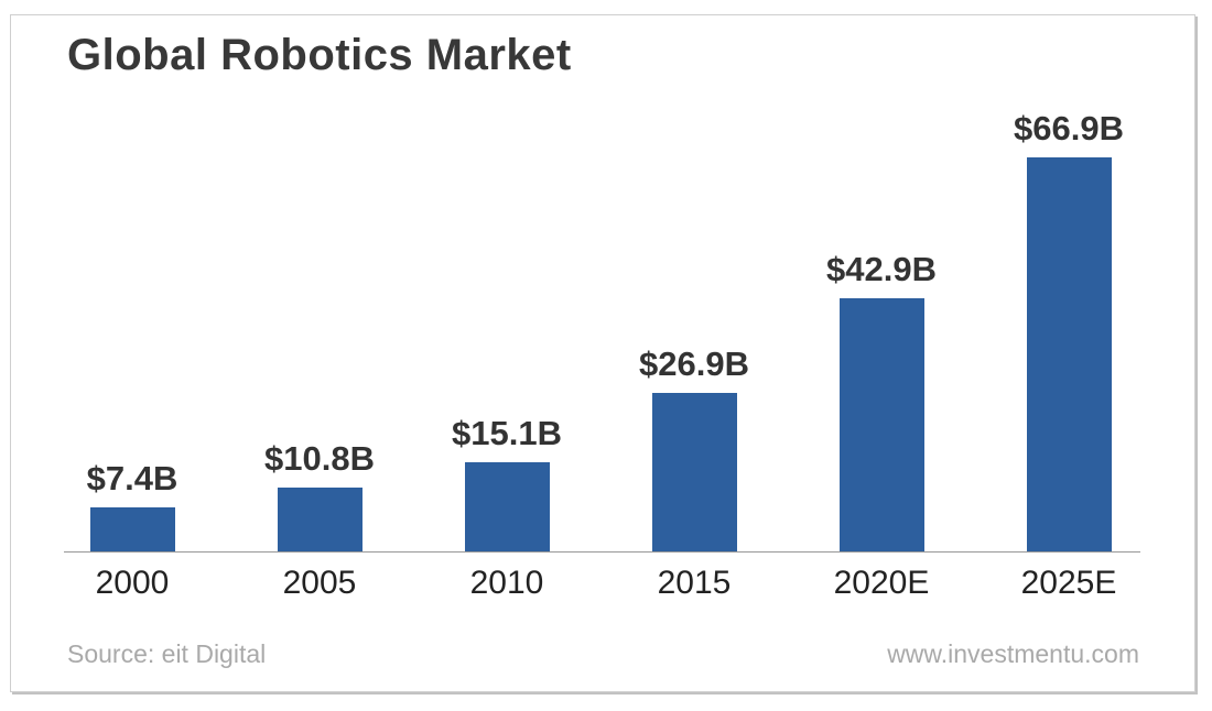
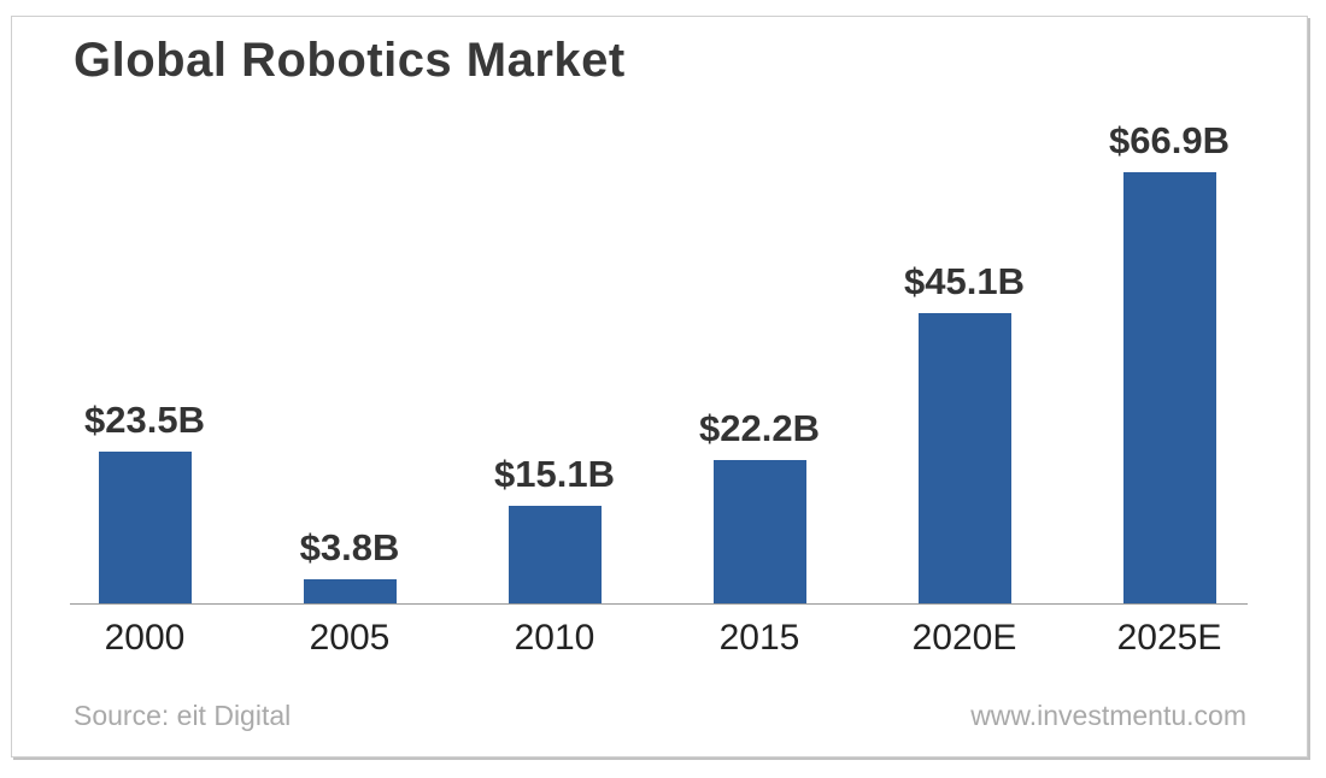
2000: $7.4B -> $23.5B
2005: $10.8B -> $3.8B
2015: $26.9B -> $22.2B
2020E: $42.9B -> $45.1B
